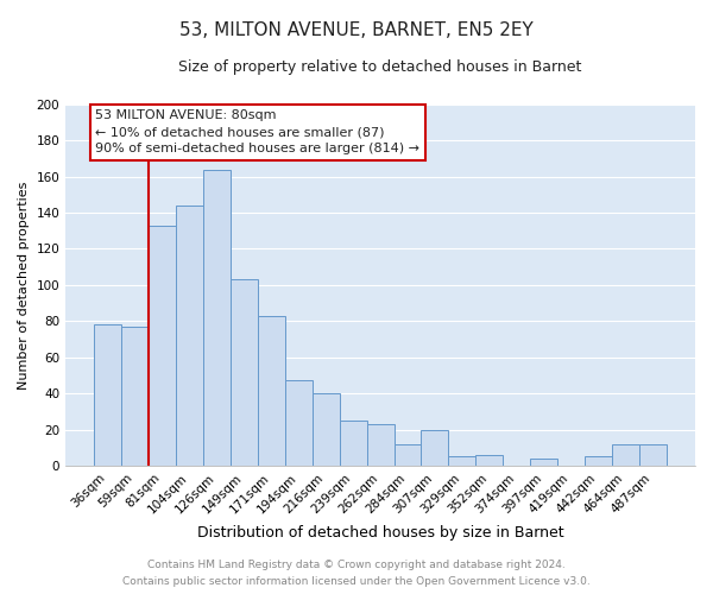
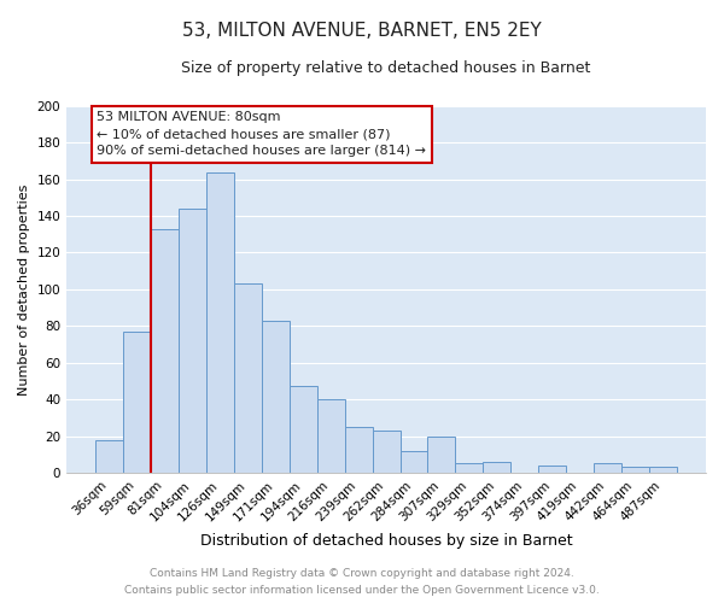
36sqm: 78 -> 18
464sqm: 12 -> 3
487sqm: 12 -> 3
